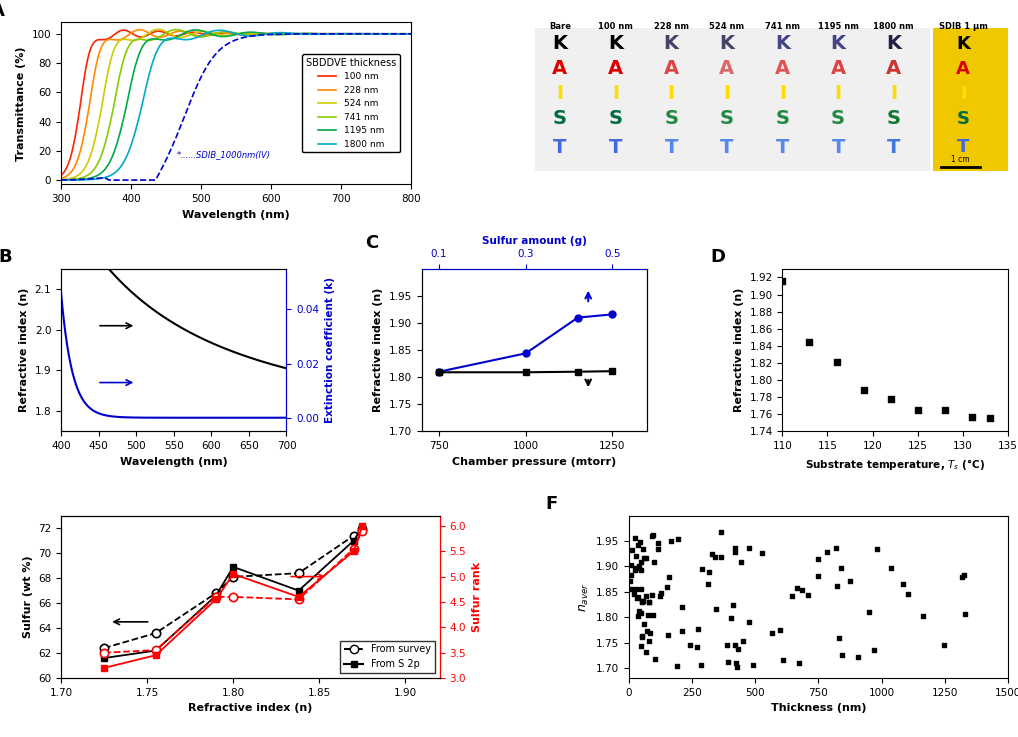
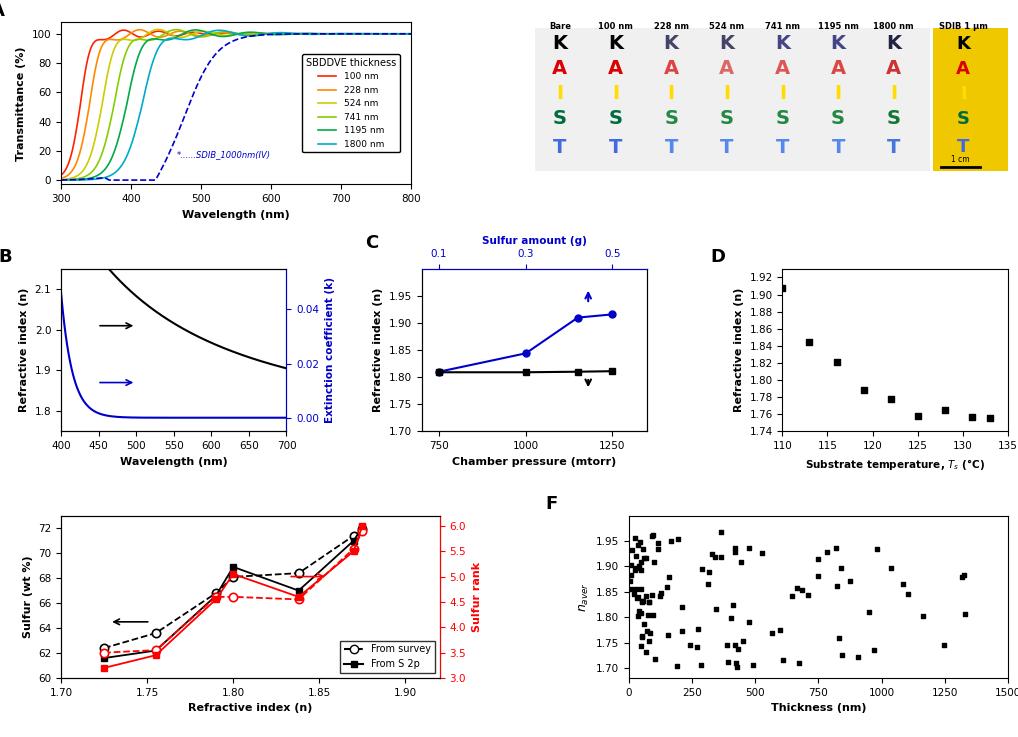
110: 1.916 -> 1.908
125: 1.765 -> 1.758
